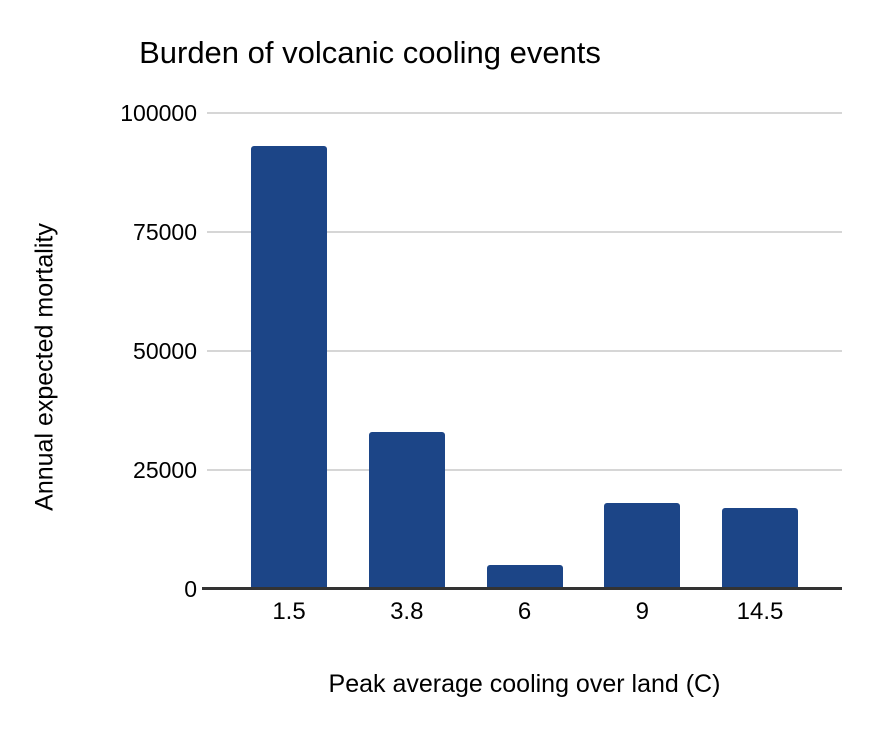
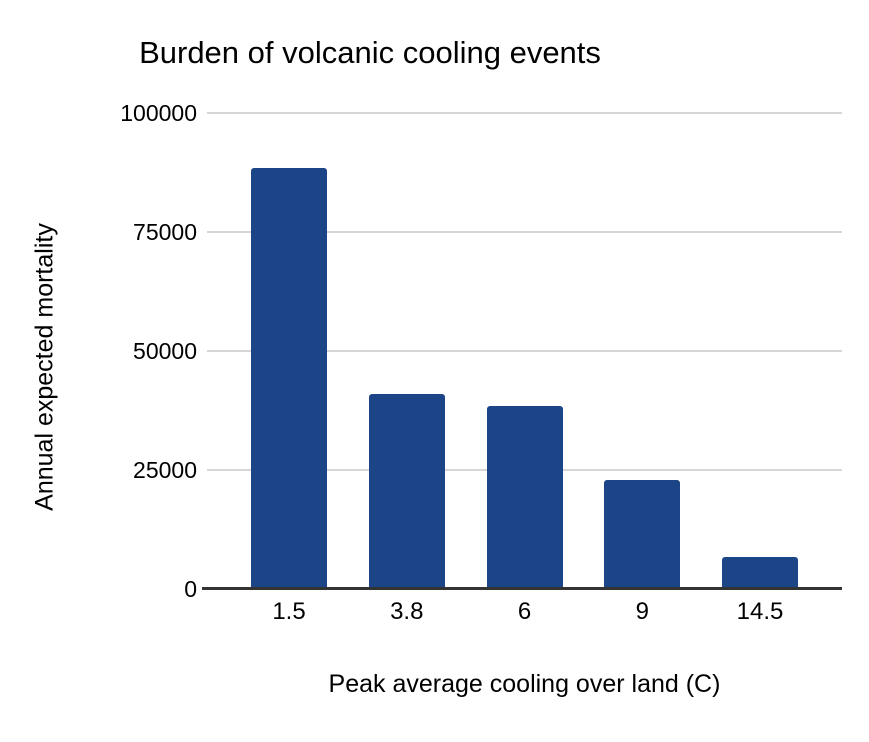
1.5: 93000 -> 88000
3.8: 33000 -> 41000
6: 5000 -> 38000
9: 18000 -> 23000
14.5: 17000 -> 7000
